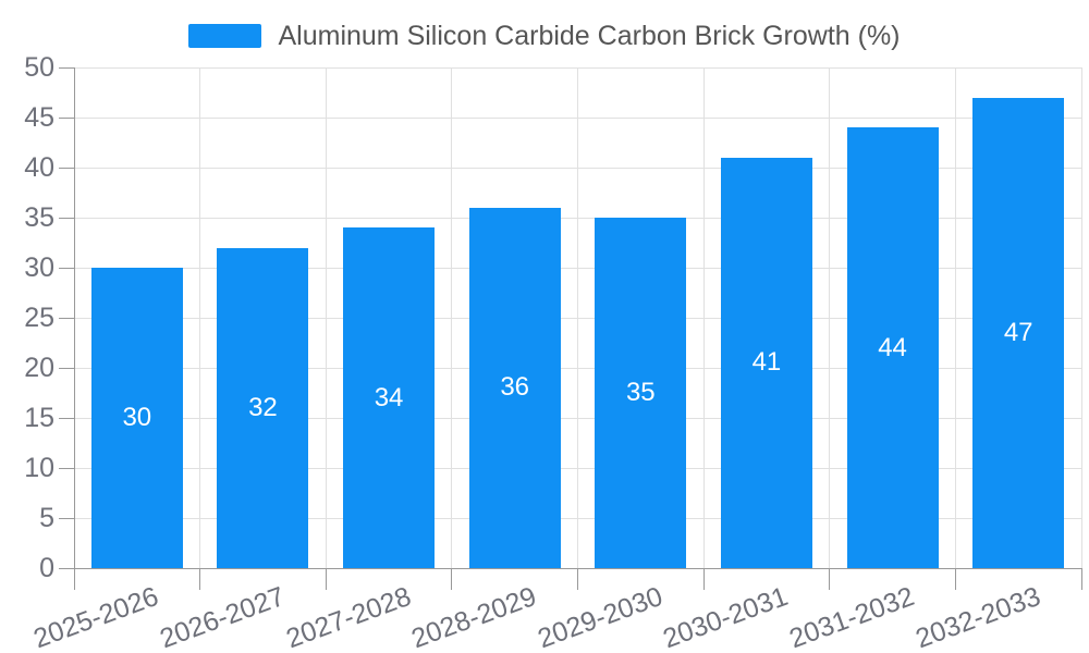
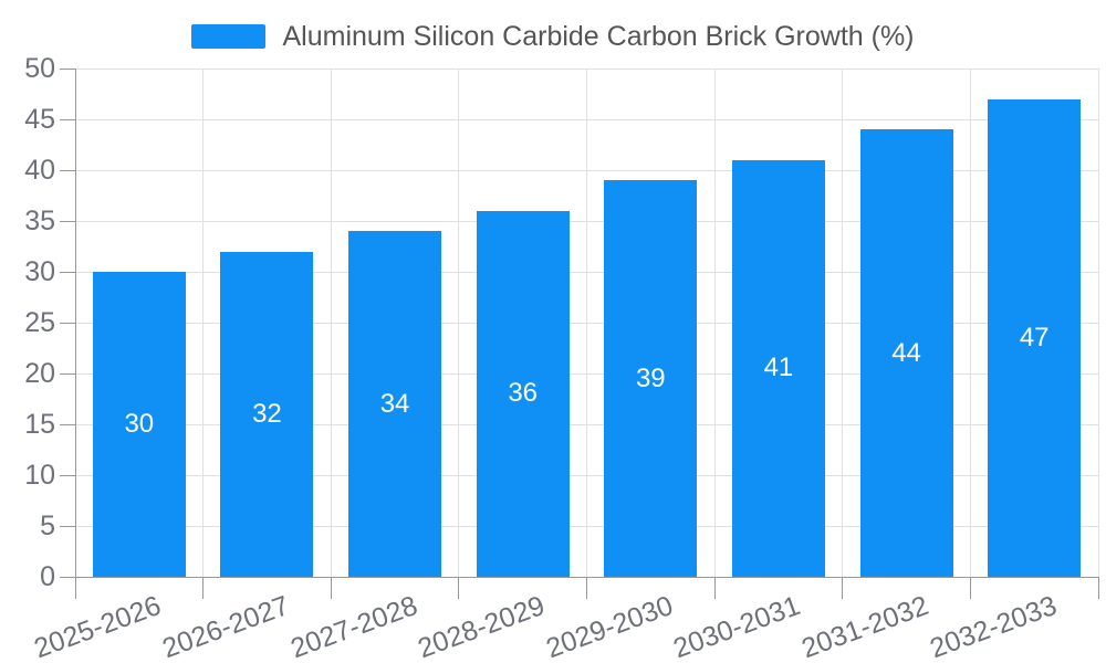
2029-2030: 35 -> 39
